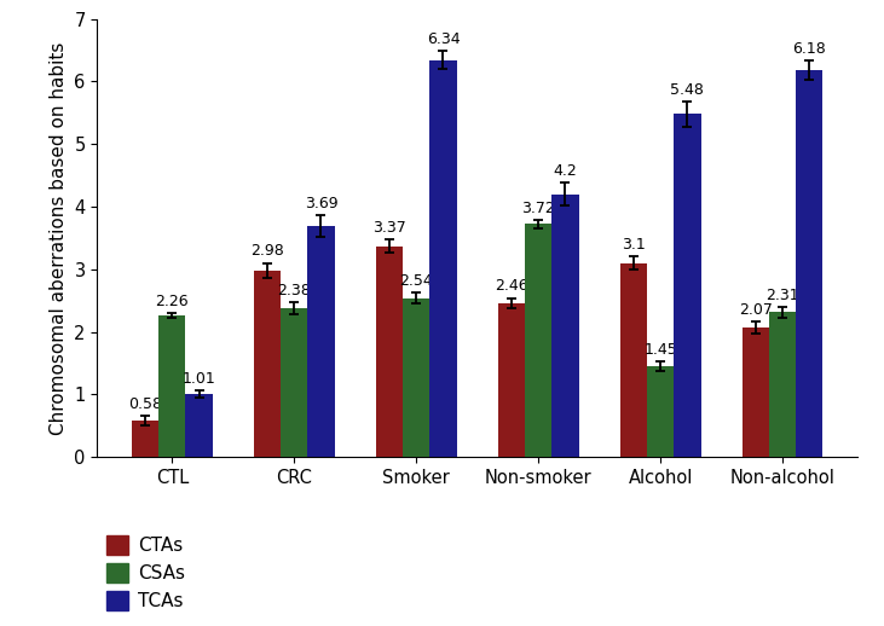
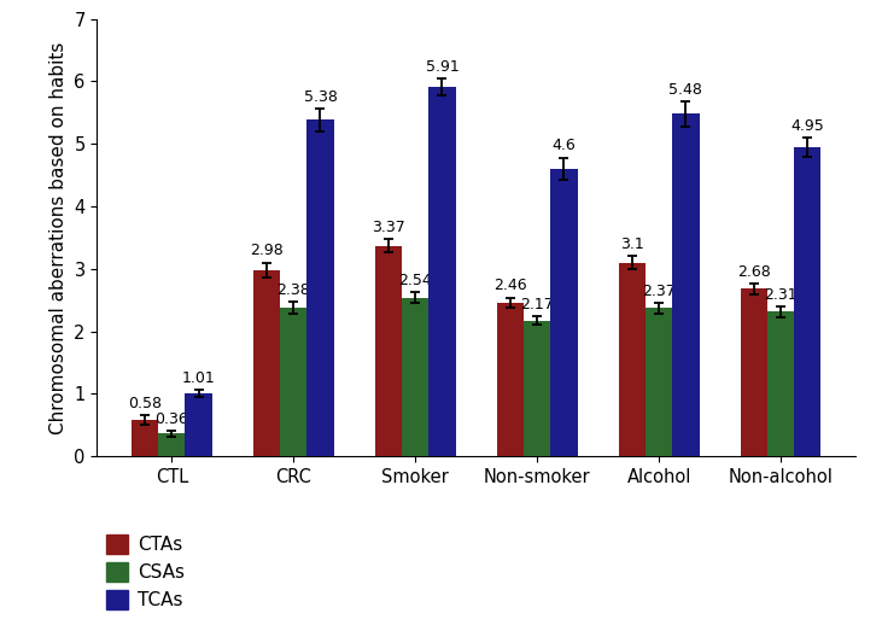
CSAs/CTL: 2.26 -> 0.36
TCAs/CRC: 3.69 -> 5.38
TCAs/Smoker: 6.34 -> 5.91
CSAs/Non-smoker: 3.72 -> 2.17
TCAs/Non-smoker: 4.2 -> 4.6
CSAs/Alcohol: 1.45 -> 2.37
CTAs/Non-alcohol: 2.07 -> 2.68
TCAs/Non-alcohol: 6.18 -> 4.95
